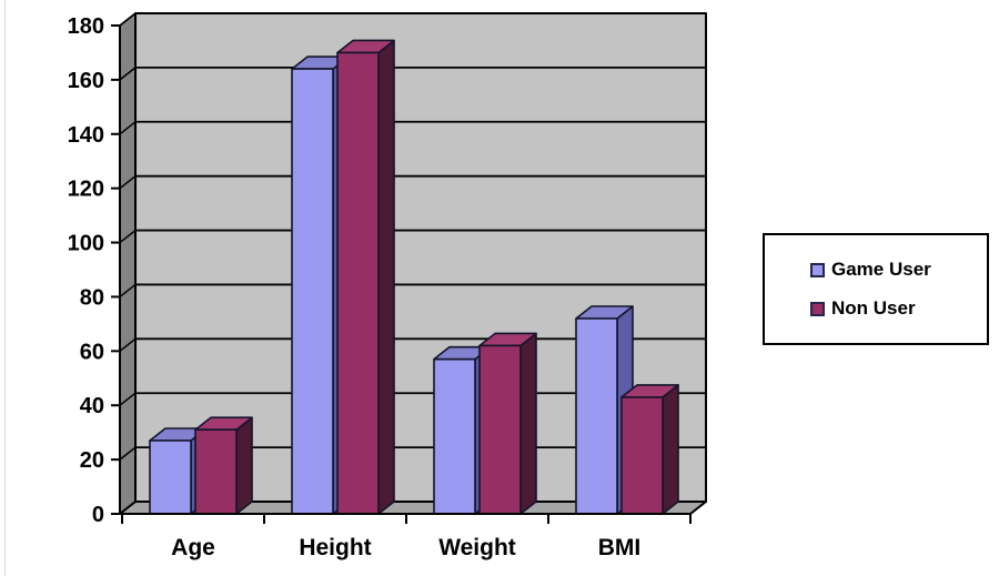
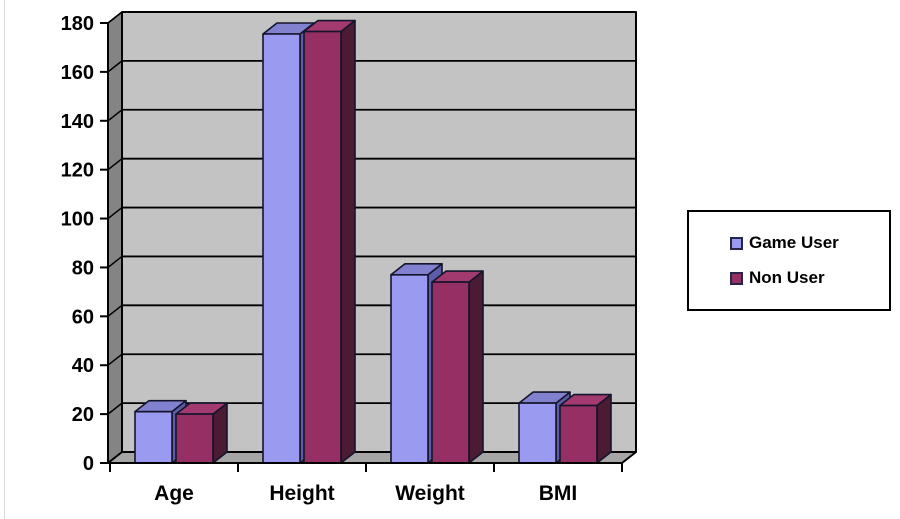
Game User/Age: 27 -> 21
Non User/Age: 31 -> 20
Game User/Height: 164 -> 176
Non User/Height: 170 -> 176
Game User/Weight: 57 -> 77
Non User/Weight: 62 -> 74
Game User/BMI: 72 -> 24
Non User/BMI: 43 -> 24
